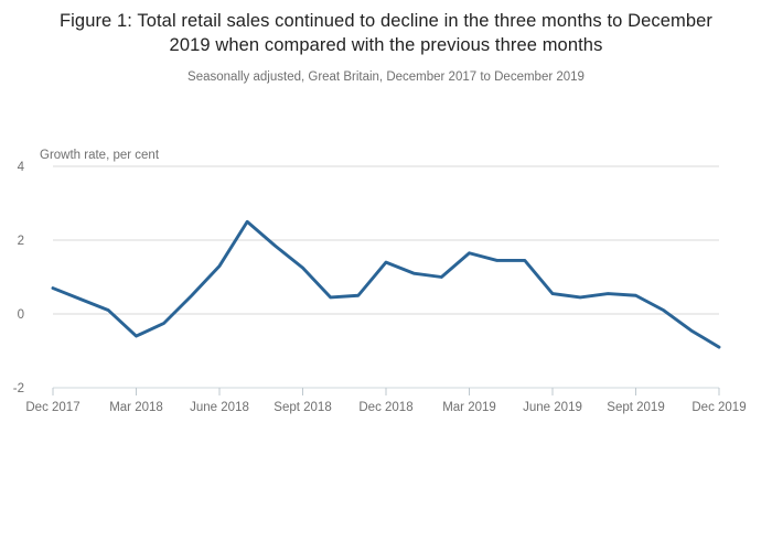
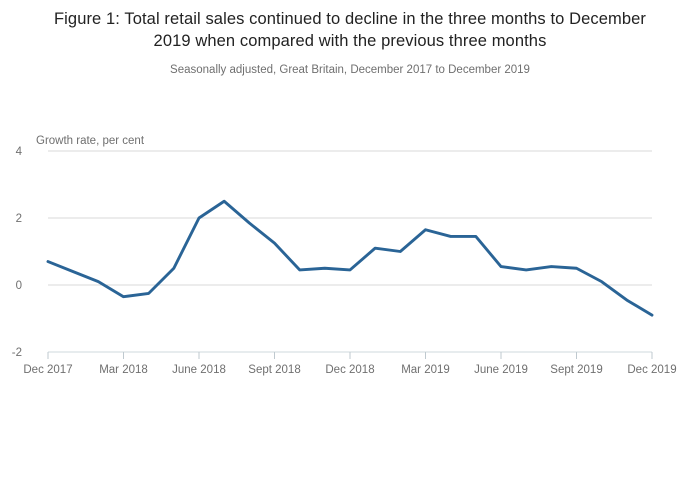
Mar 2018: -0.6 -> -0.3
June 2018: 1.3 -> 2.0
Dec 2018: 1.4 -> 0.5
